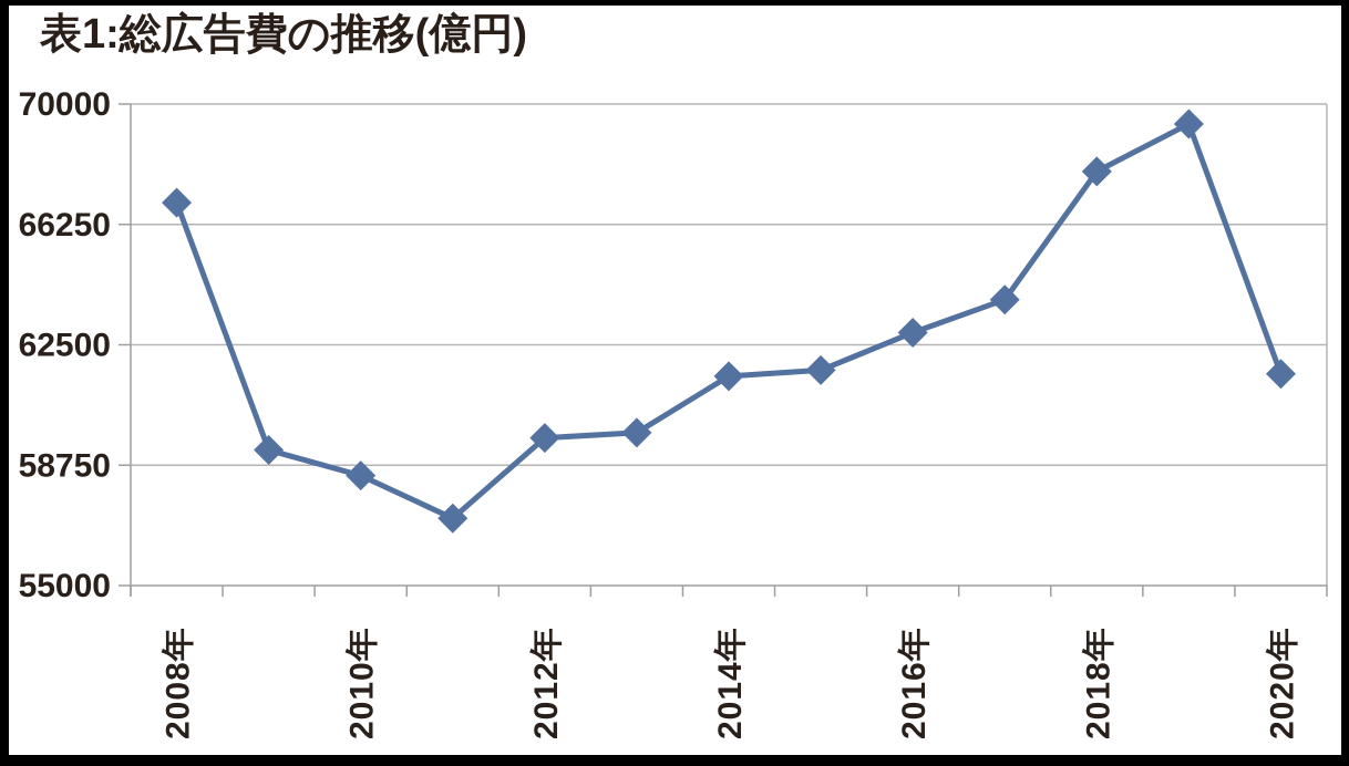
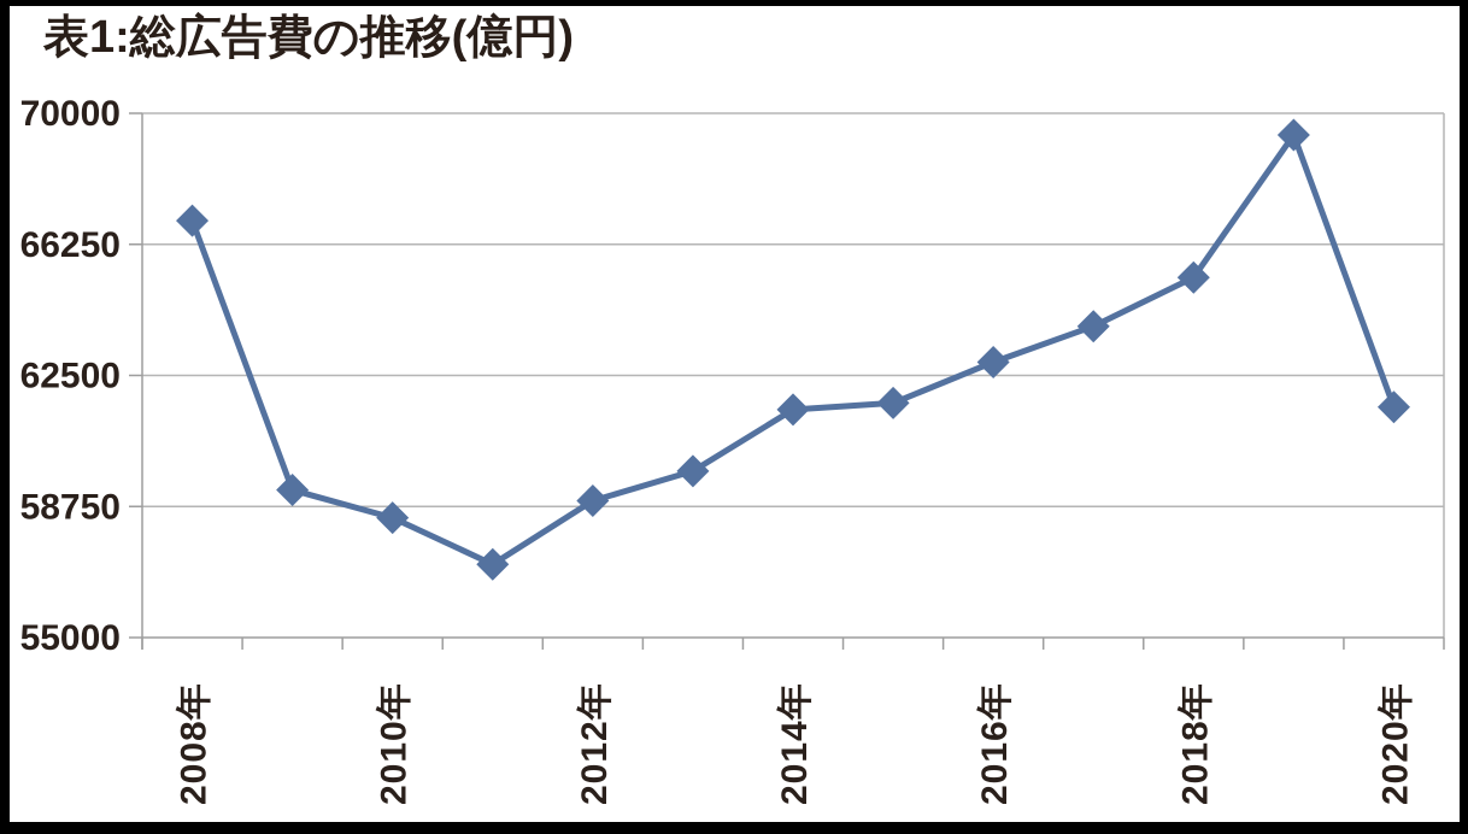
2012年: 59600 -> 58900
2018年: 67900 -> 65300
